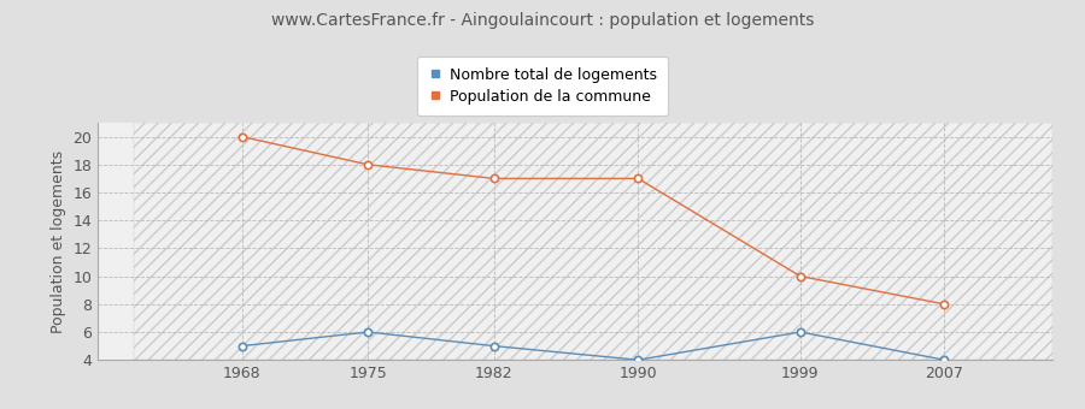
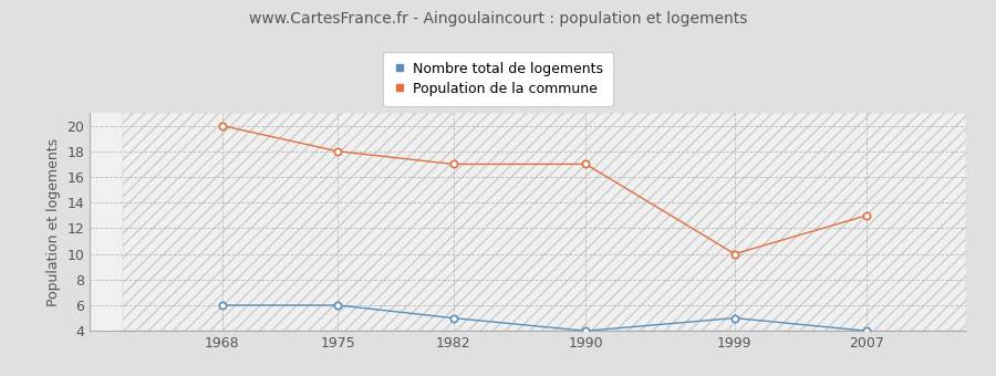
Nombre total de logements/1968: 5 -> 6
Nombre total de logements/1999: 6 -> 5
Population de la commune/2007: 8 -> 13
